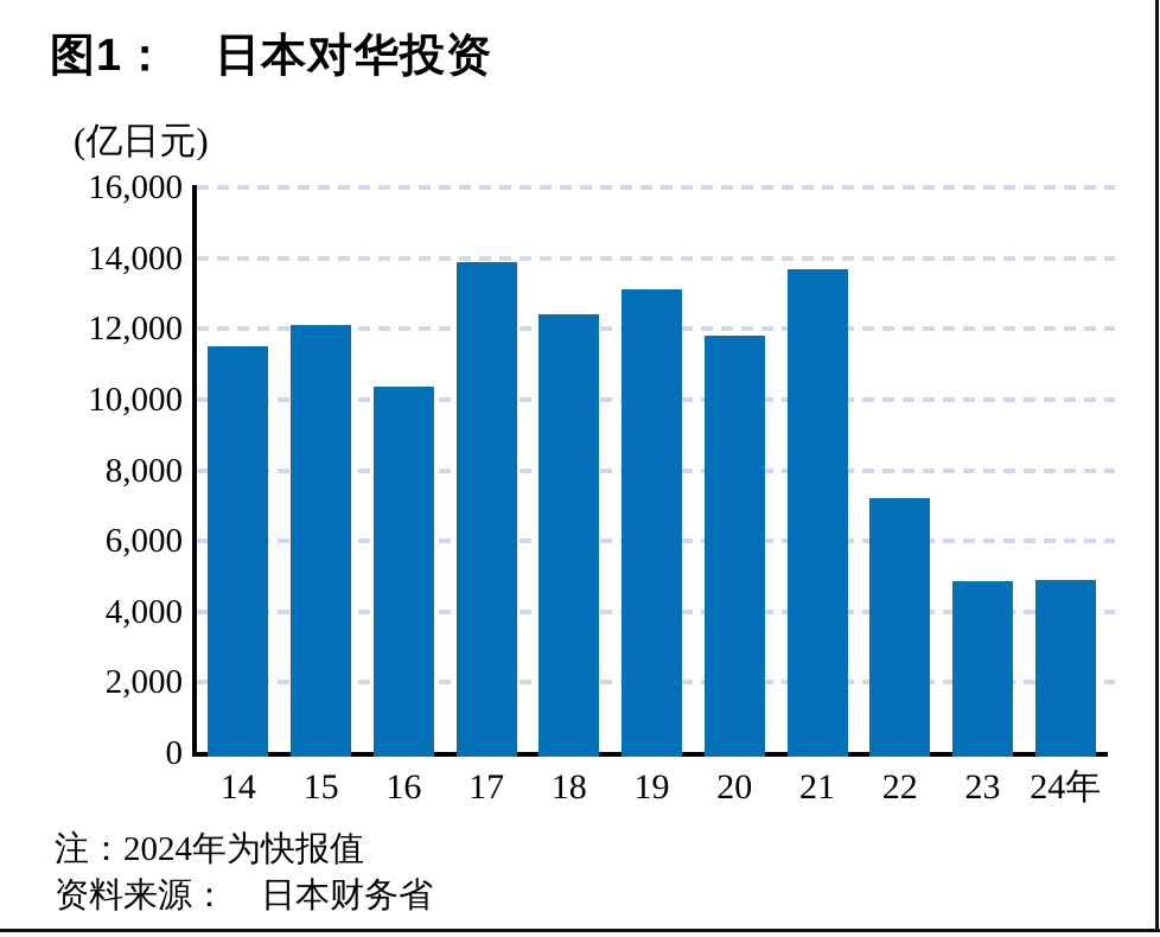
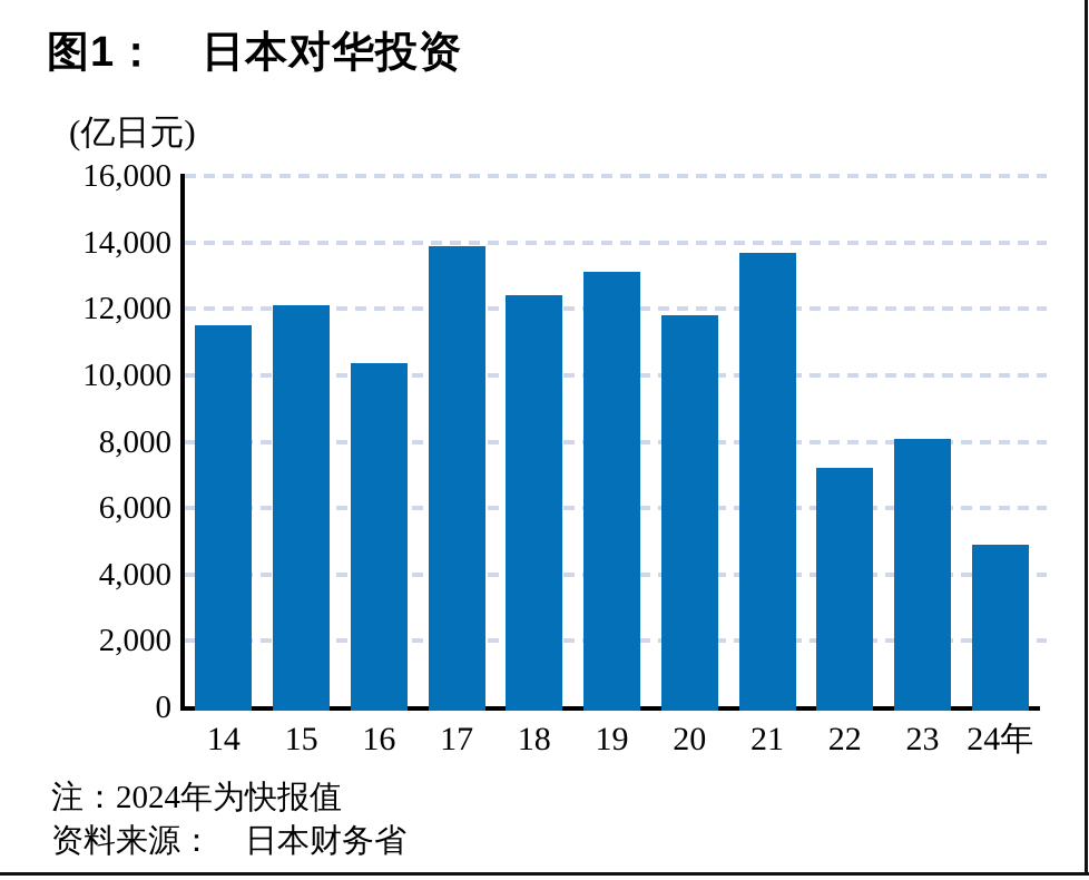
23: 4800 -> 8100
